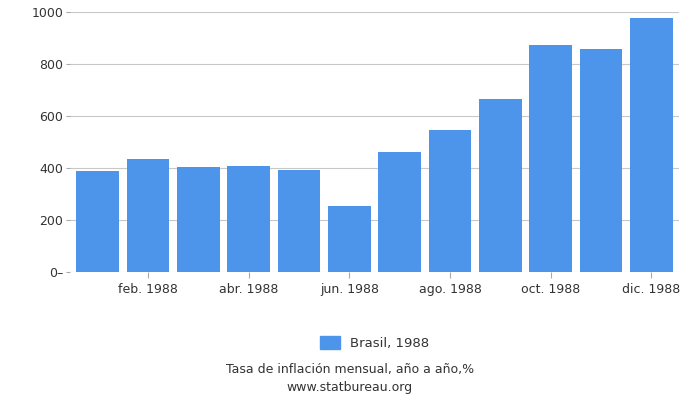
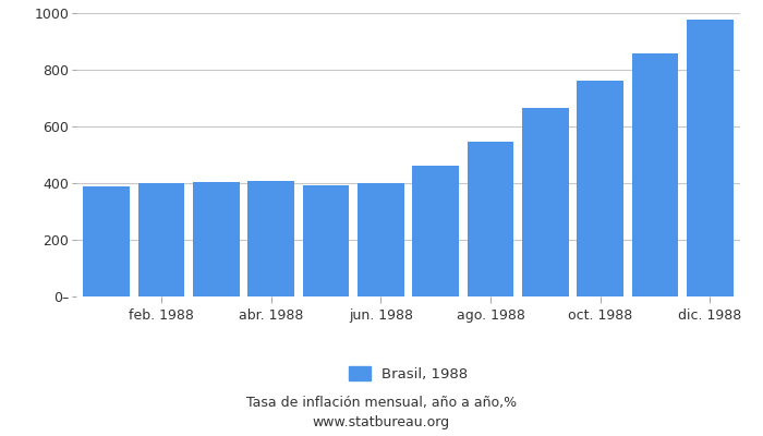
feb. 1988: 435 -> 400
jun. 1988: 255 -> 400
oct. 1988: 875 -> 760
